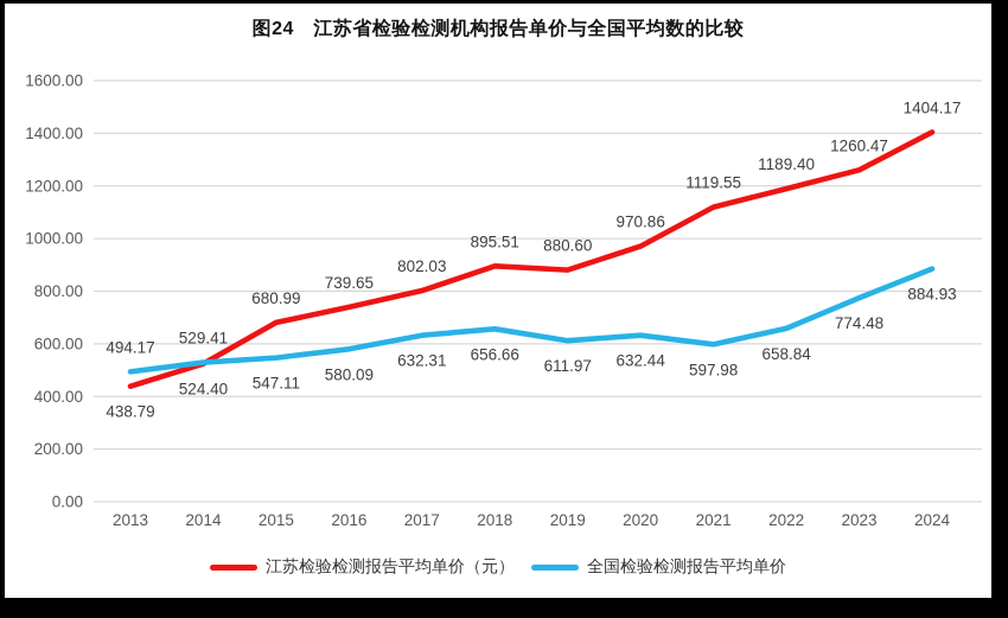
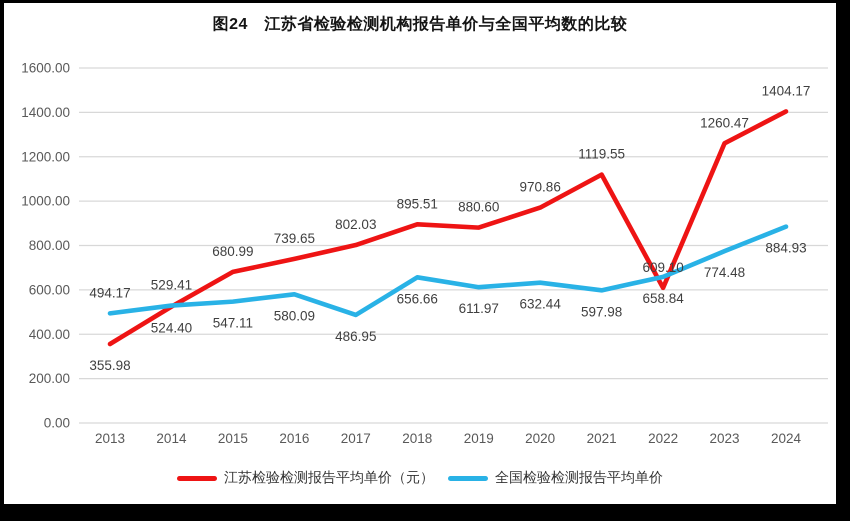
江苏检验检测报告平均单价（元）/2013: 438.79 -> 355.98
全国检验检测报告平均单价/2017: 632.31 -> 486.95
江苏检验检测报告平均单价（元）/2022: 1189.40 -> 609.10
